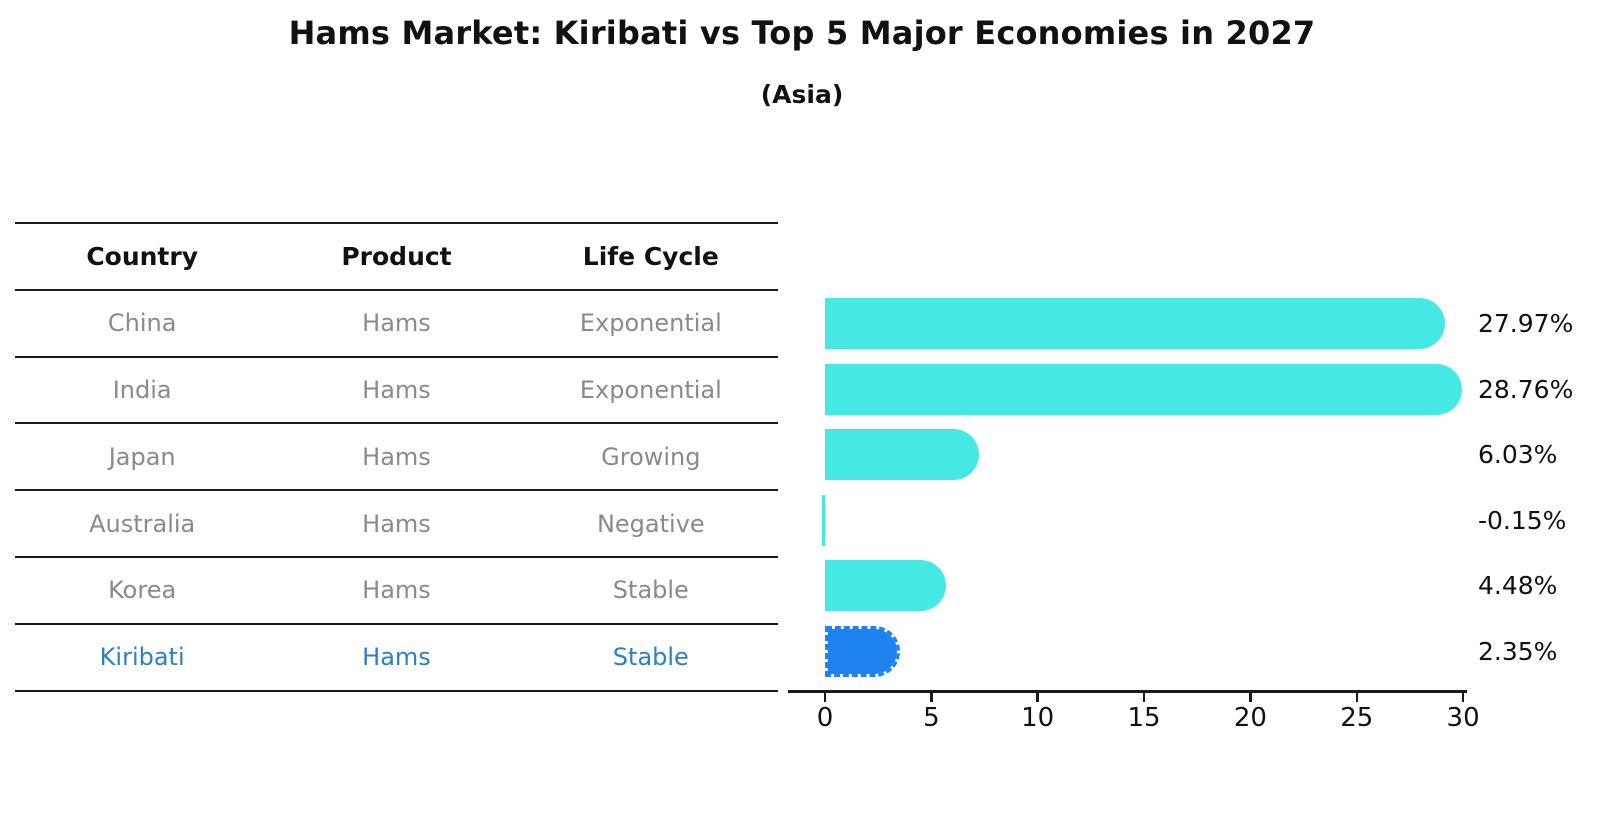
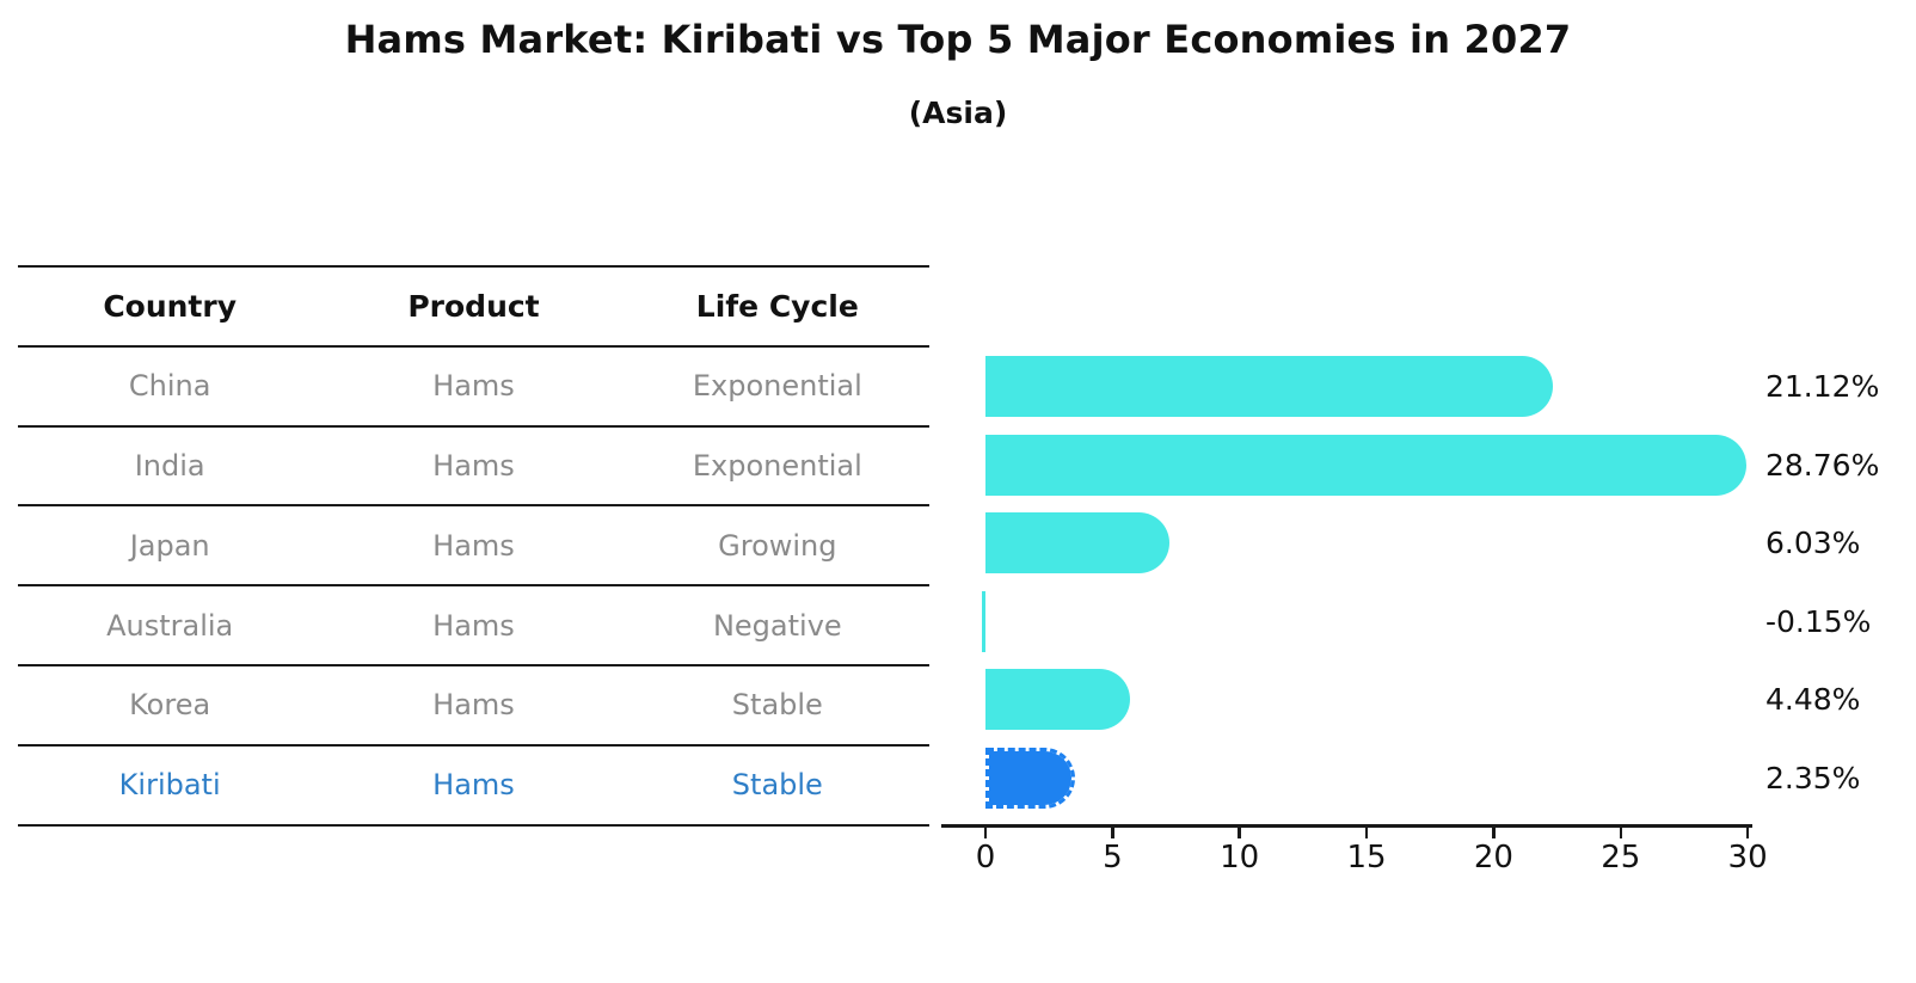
China: 27.97% -> 21.12%
